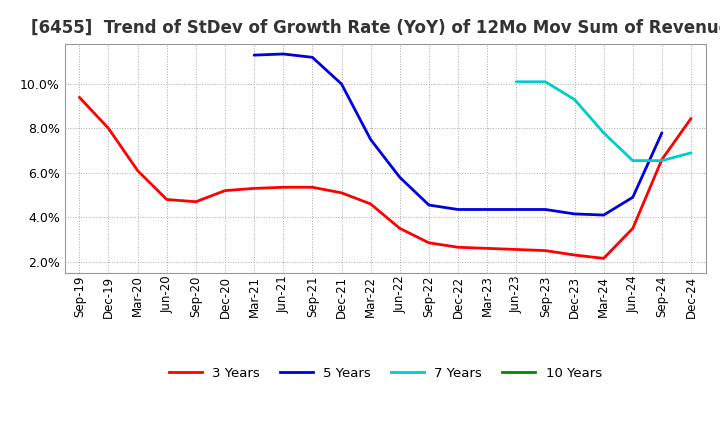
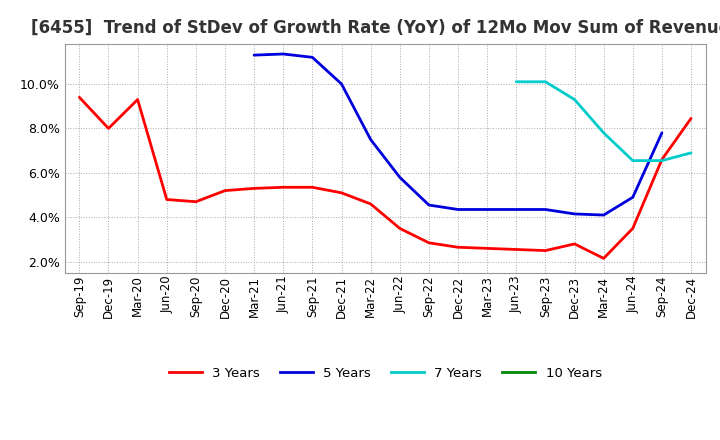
3 Years/Mar-20: 6.10% -> 9.30%
3 Years/Dec-23: 2.30% -> 2.80%
